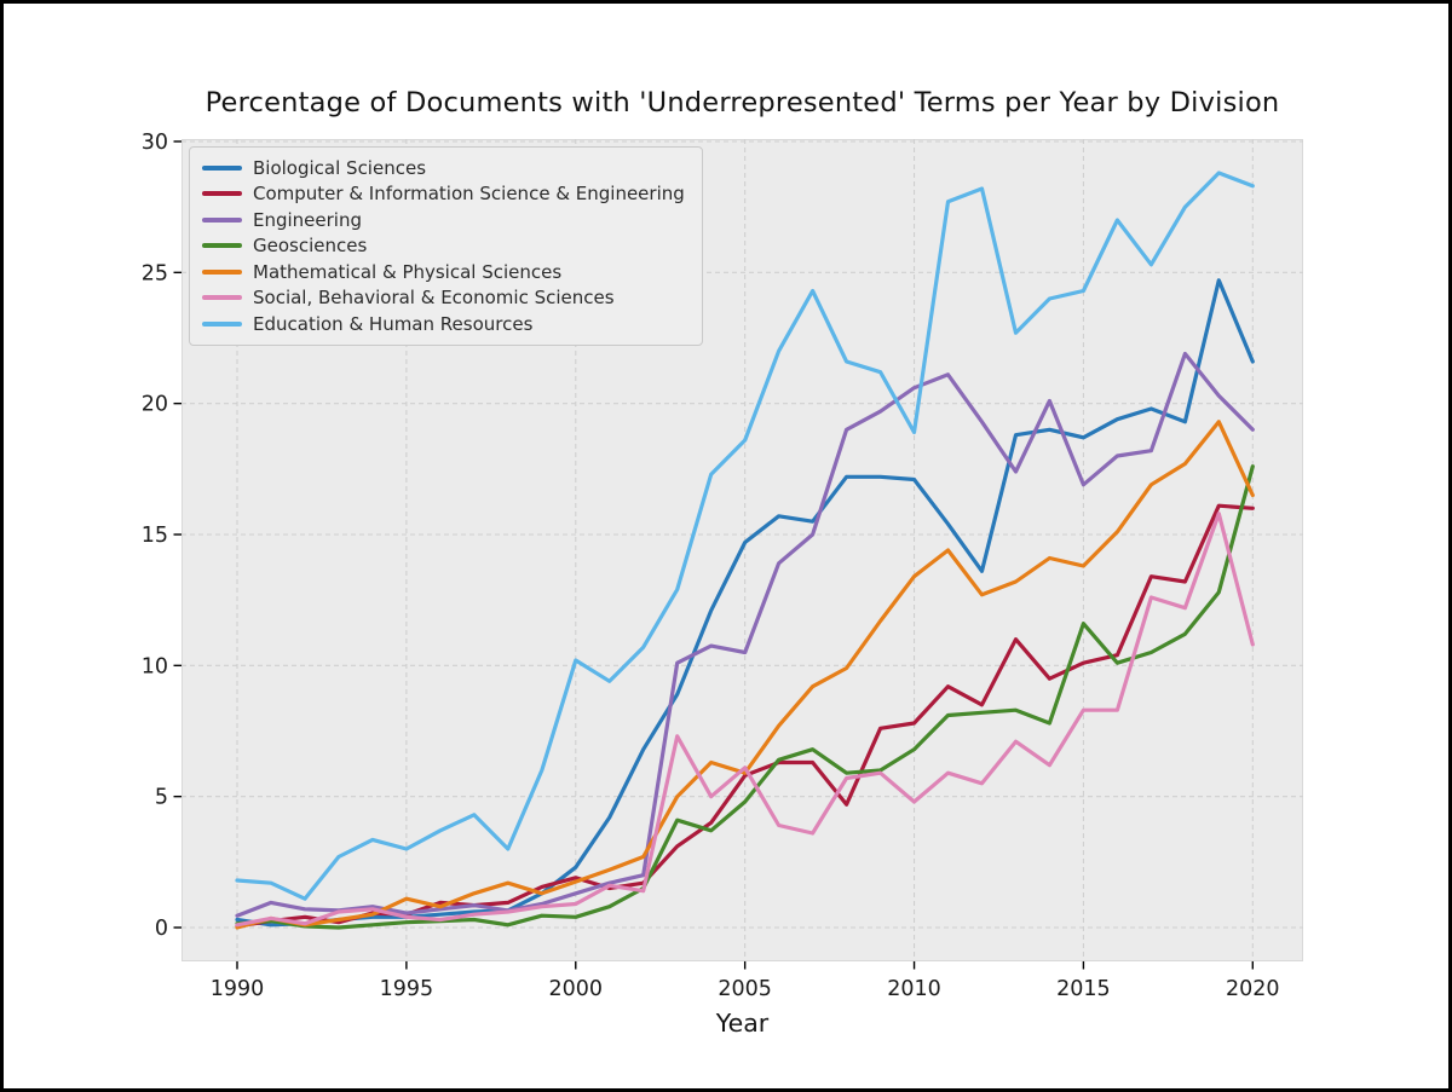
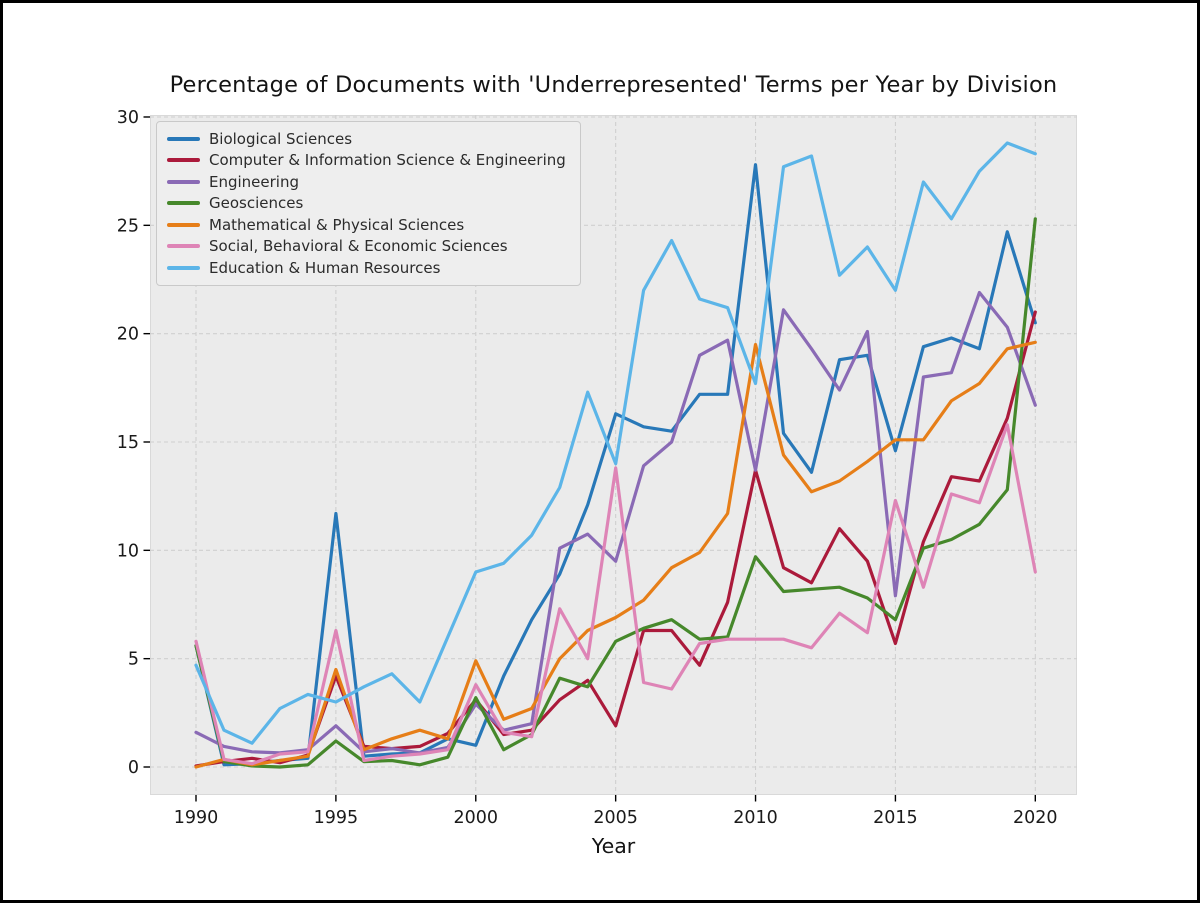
Biological Sciences/1990: 0.3 -> 5.6
Engineering/1990: 0.5 -> 1.6
Geosciences/1990: 0.1 -> 5.6
Social, Behavioral & Economic Sciences/1990: 0.1 -> 5.8
Education & Human Resources/1990: 1.8 -> 4.7
Biological Sciences/1995: 0.4 -> 11.7
Computer & Information Science & Engineering/1995: 0.5 -> 4.2
Engineering/1995: 0.6 -> 1.9
Geosciences/1995: 0.2 -> 1.2
Mathematical & Physical Sciences/1995: 1.1 -> 4.5
Social, Behavioral & Economic Sciences/1995: 0.4 -> 6.3
Biological Sciences/2000: 2.3 -> 1.0
Computer & Information Science & Engineering/2000: 1.9 -> 3.1
Engineering/2000: 1.3 -> 2.9
Geosciences/2000: 0.4 -> 3.2
Mathematical & Physical Sciences/2000: 1.8 -> 4.9
Social, Behavioral & Economic Sciences/2000: 0.9 -> 3.8
Education & Human Resources/2000: 10.2 -> 9.0
Biological Sciences/2005: 14.7 -> 16.3
Computer & Information Science & Engineering/2005: 5.8 -> 1.9
Engineering/2005: 10.5 -> 9.5
Geosciences/2005: 4.8 -> 5.8
Mathematical & Physical Sciences/2005: 5.9 -> 6.9
Social, Behavioral & Economic Sciences/2005: 6.1 -> 13.8
Education & Human Resources/2005: 18.6 -> 14.0
Biological Sciences/2010: 17.1 -> 27.8
Computer & Information Science & Engineering/2010: 7.8 -> 13.7
Engineering/2010: 20.6 -> 13.7
Geosciences/2010: 6.8 -> 9.7
Mathematical & Physical Sciences/2010: 13.4 -> 19.5
Social, Behavioral & Economic Sciences/2010: 4.8 -> 5.9
Education & Human Resources/2010: 18.9 -> 17.7
Biological Sciences/2015: 18.7 -> 14.6
Computer & Information Science & Engineering/2015: 10.1 -> 5.7
Engineering/2015: 16.9 -> 7.9
Geosciences/2015: 11.6 -> 6.8
Mathematical & Physical Sciences/2015: 13.8 -> 15.1
Social, Behavioral & Economic Sciences/2015: 8.3 -> 12.3
Education & Human Resources/2015: 24.3 -> 22.0
Biological Sciences/2020: 21.6 -> 20.5
Computer & Information Science & Engineering/2020: 16.0 -> 21.0
Engineering/2020: 19.0 -> 16.7
Geosciences/2020: 17.6 -> 25.3
Mathematical & Physical Sciences/2020: 16.5 -> 19.6
Social, Behavioral & Economic Sciences/2020: 10.8 -> 9.0
